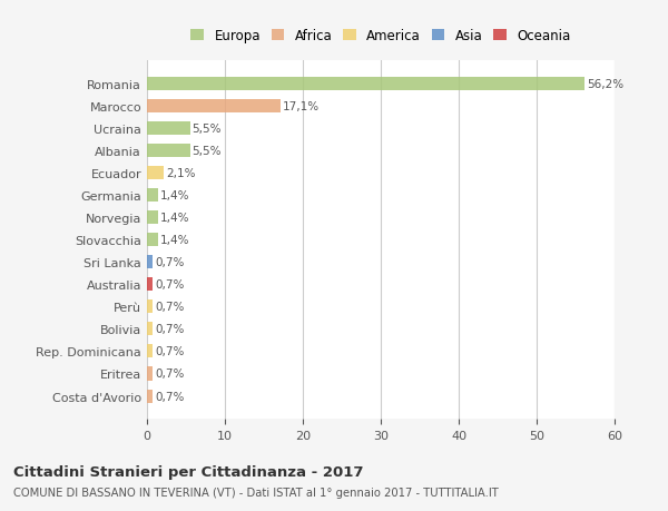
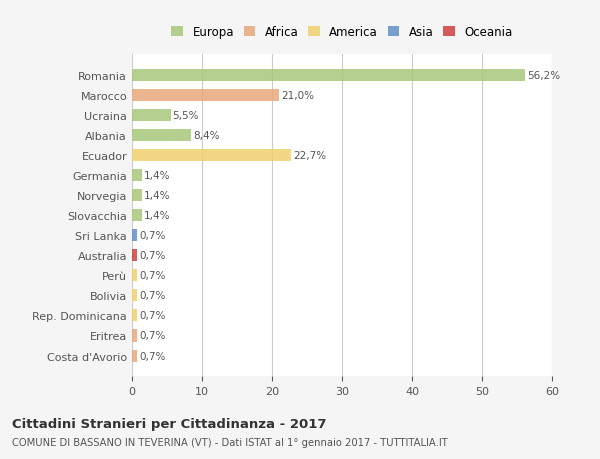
Marocco: 17,1% -> 21,0%
Albania: 5,5% -> 8,4%
Ecuador: 2,1% -> 22,7%
